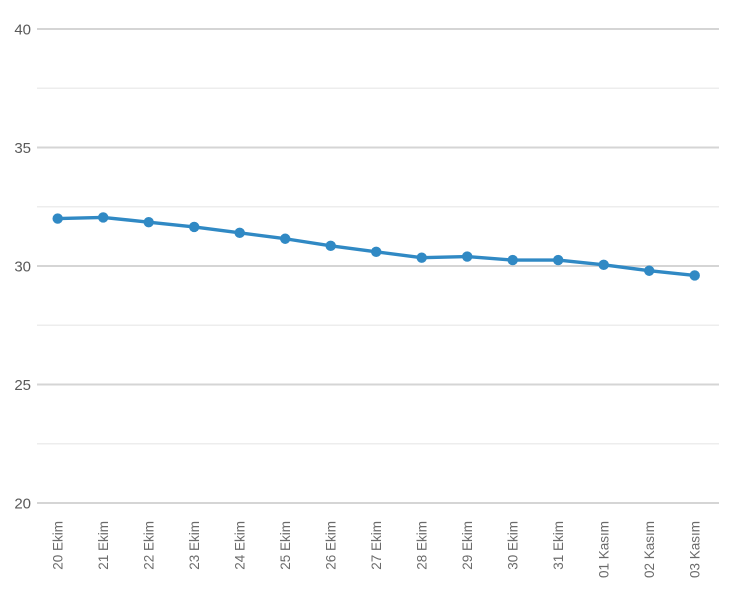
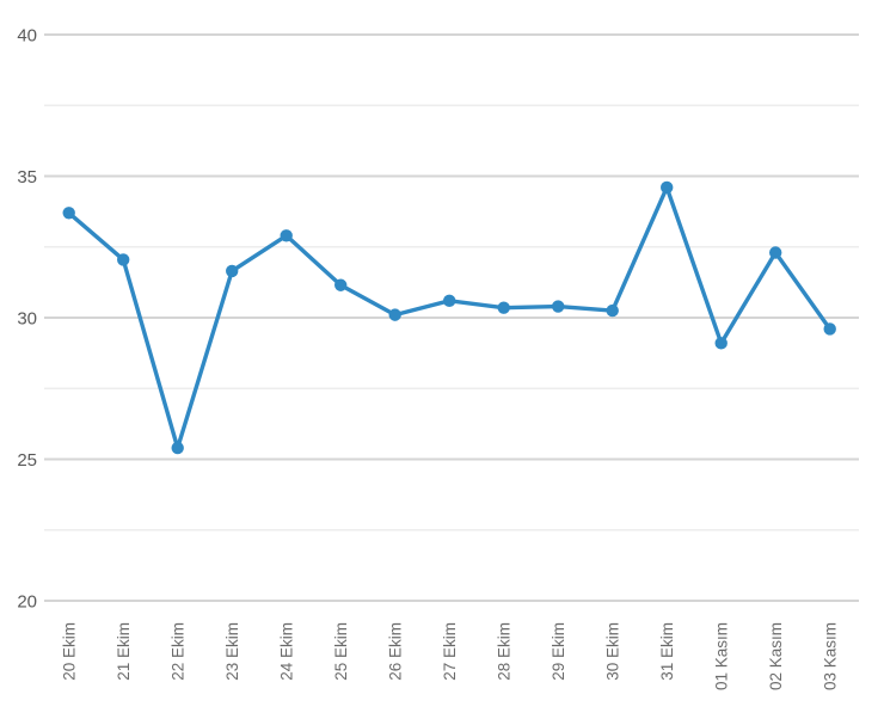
20 Ekim: 32.0 -> 33.7
22 Ekim: 31.9 -> 25.4
24 Ekim: 31.4 -> 32.9
26 Ekim: 30.9 -> 30.1
31 Ekim: 30.2 -> 34.6
01 Kasım: 30.1 -> 29.1
02 Kasım: 29.8 -> 32.3
